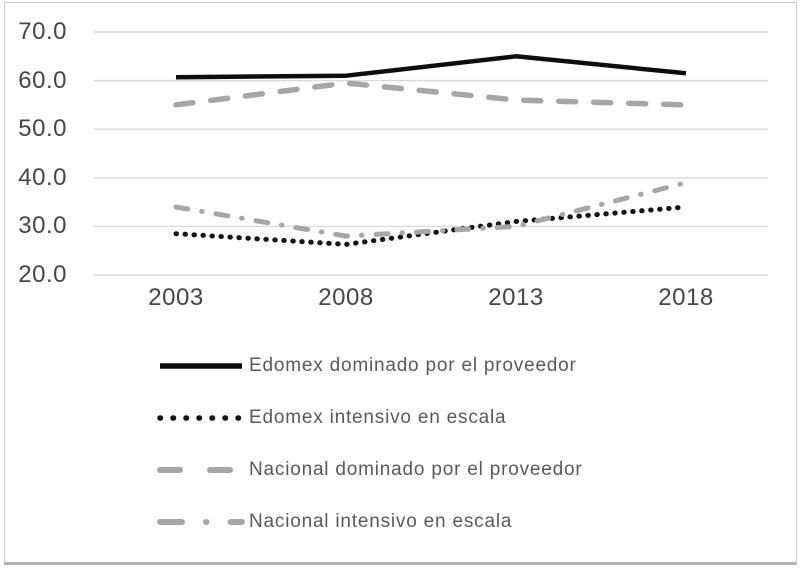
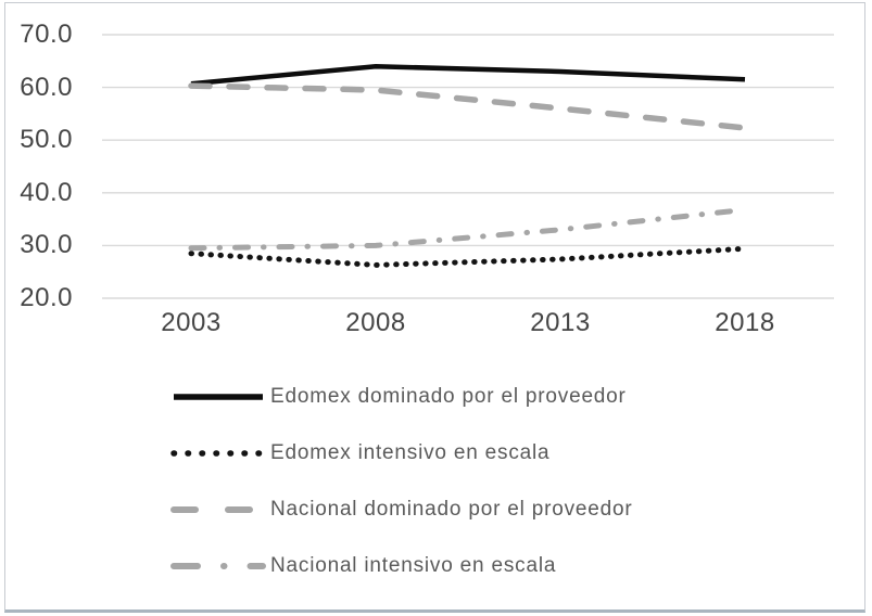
Nacional dominado por el proveedor/2003: 55 -> 60
Nacional intensivo en escala/2003: 34 -> 30
Edomex dominado por el proveedor/2008: 61 -> 64
Nacional intensivo en escala/2008: 28 -> 30
Edomex dominado por el proveedor/2013: 65 -> 63
Edomex intensivo en escala/2013: 31 -> 27
Nacional intensivo en escala/2013: 30 -> 33
Edomex intensivo en escala/2018: 34 -> 29
Nacional dominado por el proveedor/2018: 55 -> 52
Nacional intensivo en escala/2018: 39 -> 37
